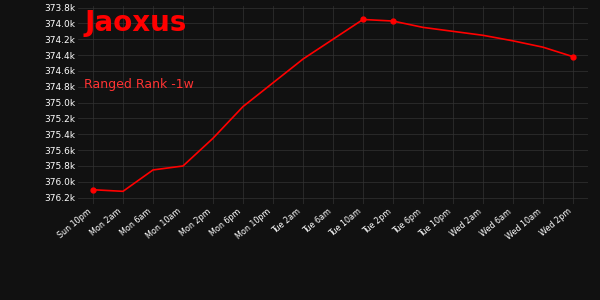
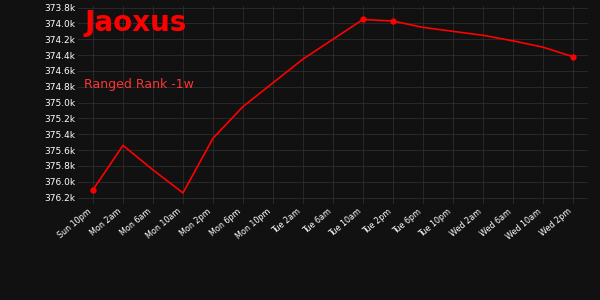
Mon 2am: 376.12k -> 375.54k
Mon 10am: 375.80k -> 376.14k
